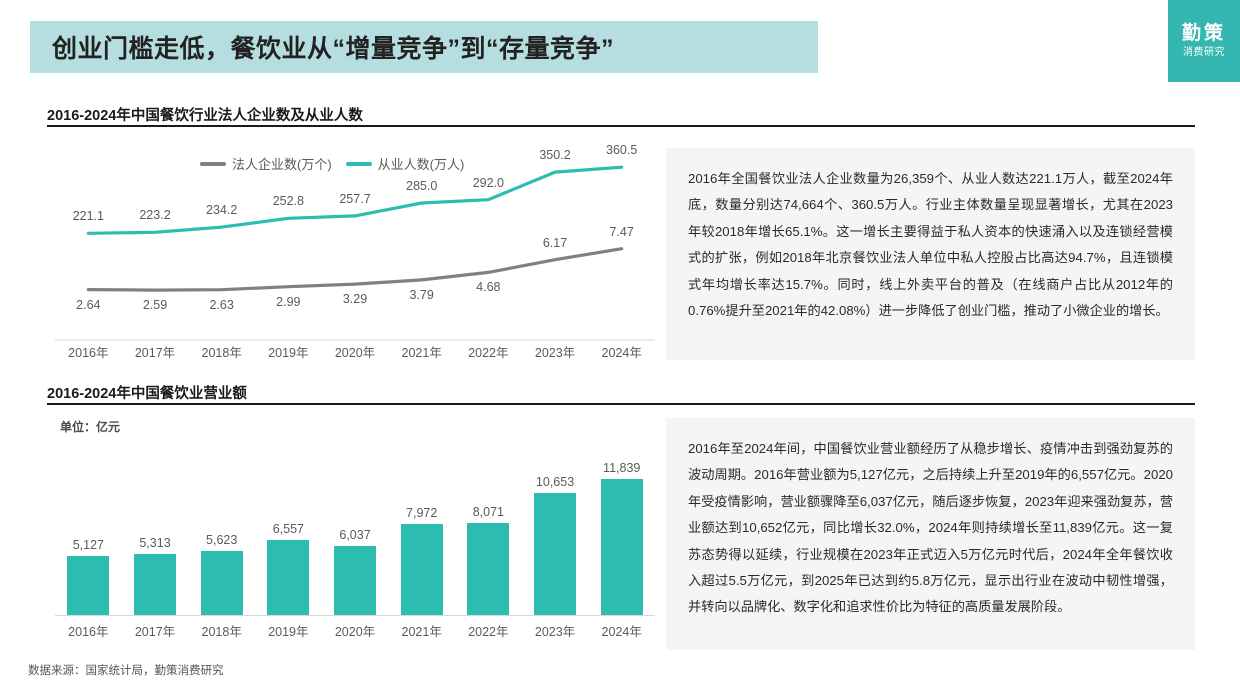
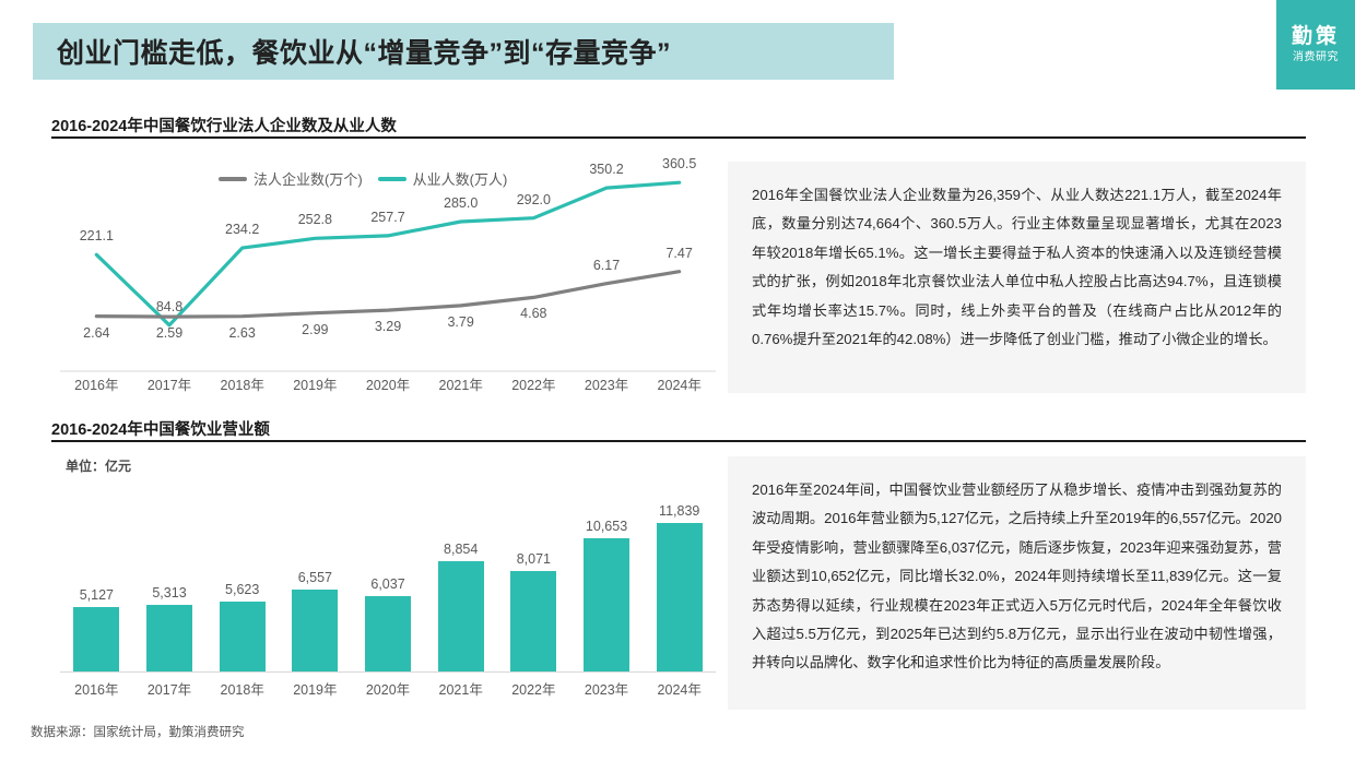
2016-2024年中国餐饮行业法人企业数及从业人数/从业人数(万人)/2017年: 223.2 -> 84.8
2016-2024年中国餐饮业营业额/2021年: 7,972 -> 8,854
